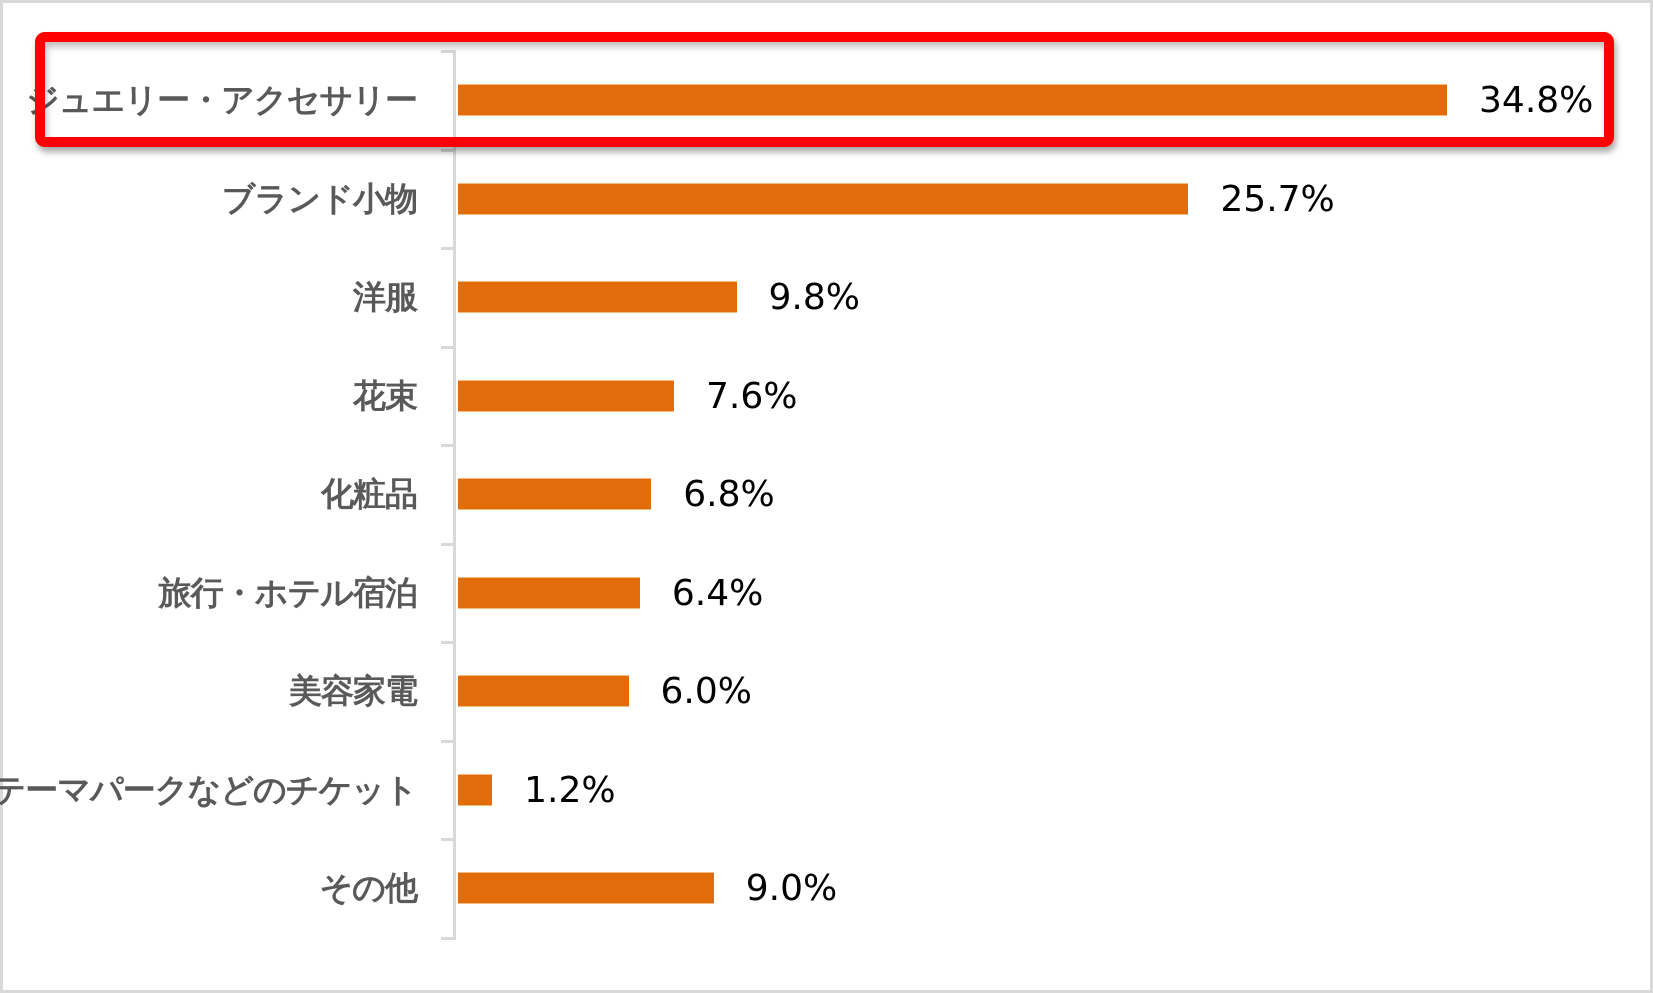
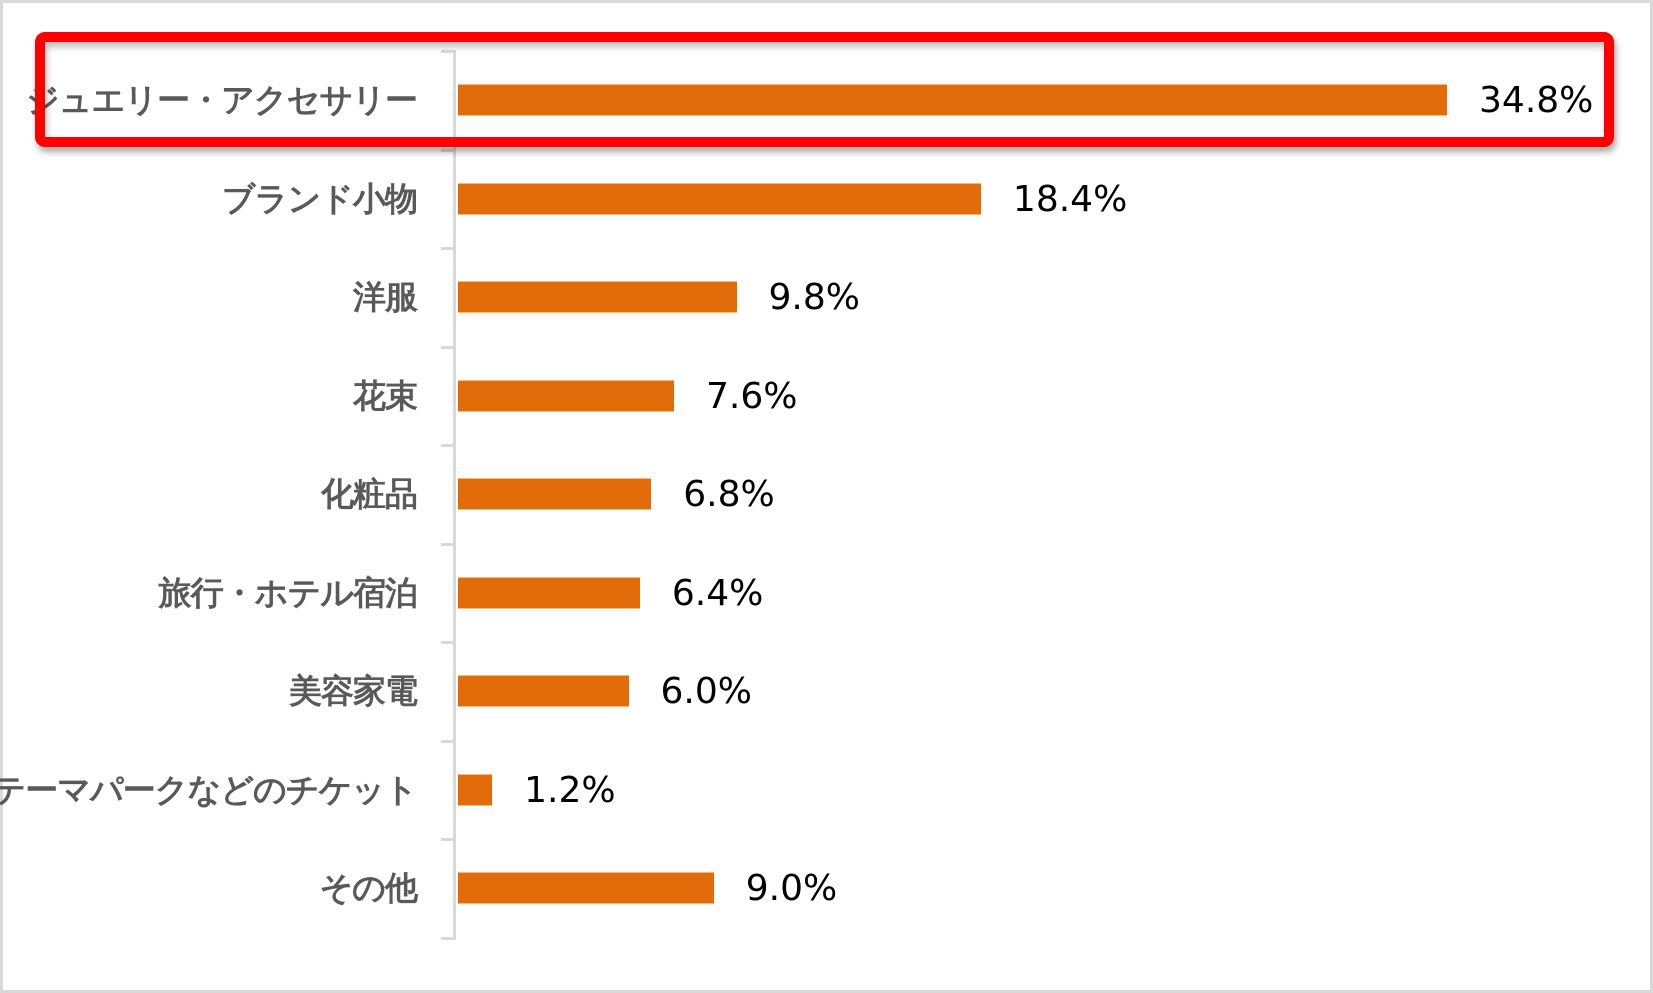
ブランド小物: 25.7% -> 18.4%
